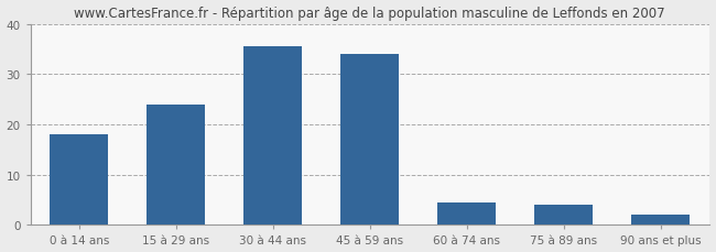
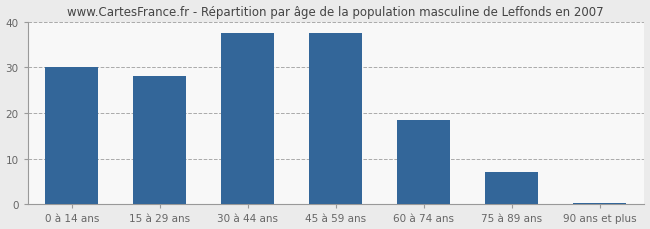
0 à 14 ans: 18.0 -> 30.0
15 à 29 ans: 24.0 -> 28.0
30 à 44 ans: 35.5 -> 37.5
45 à 59 ans: 34.0 -> 37.5
60 à 74 ans: 4.5 -> 18.5
75 à 89 ans: 4.0 -> 7.0
90 ans et plus: 2.0 -> 0.3
